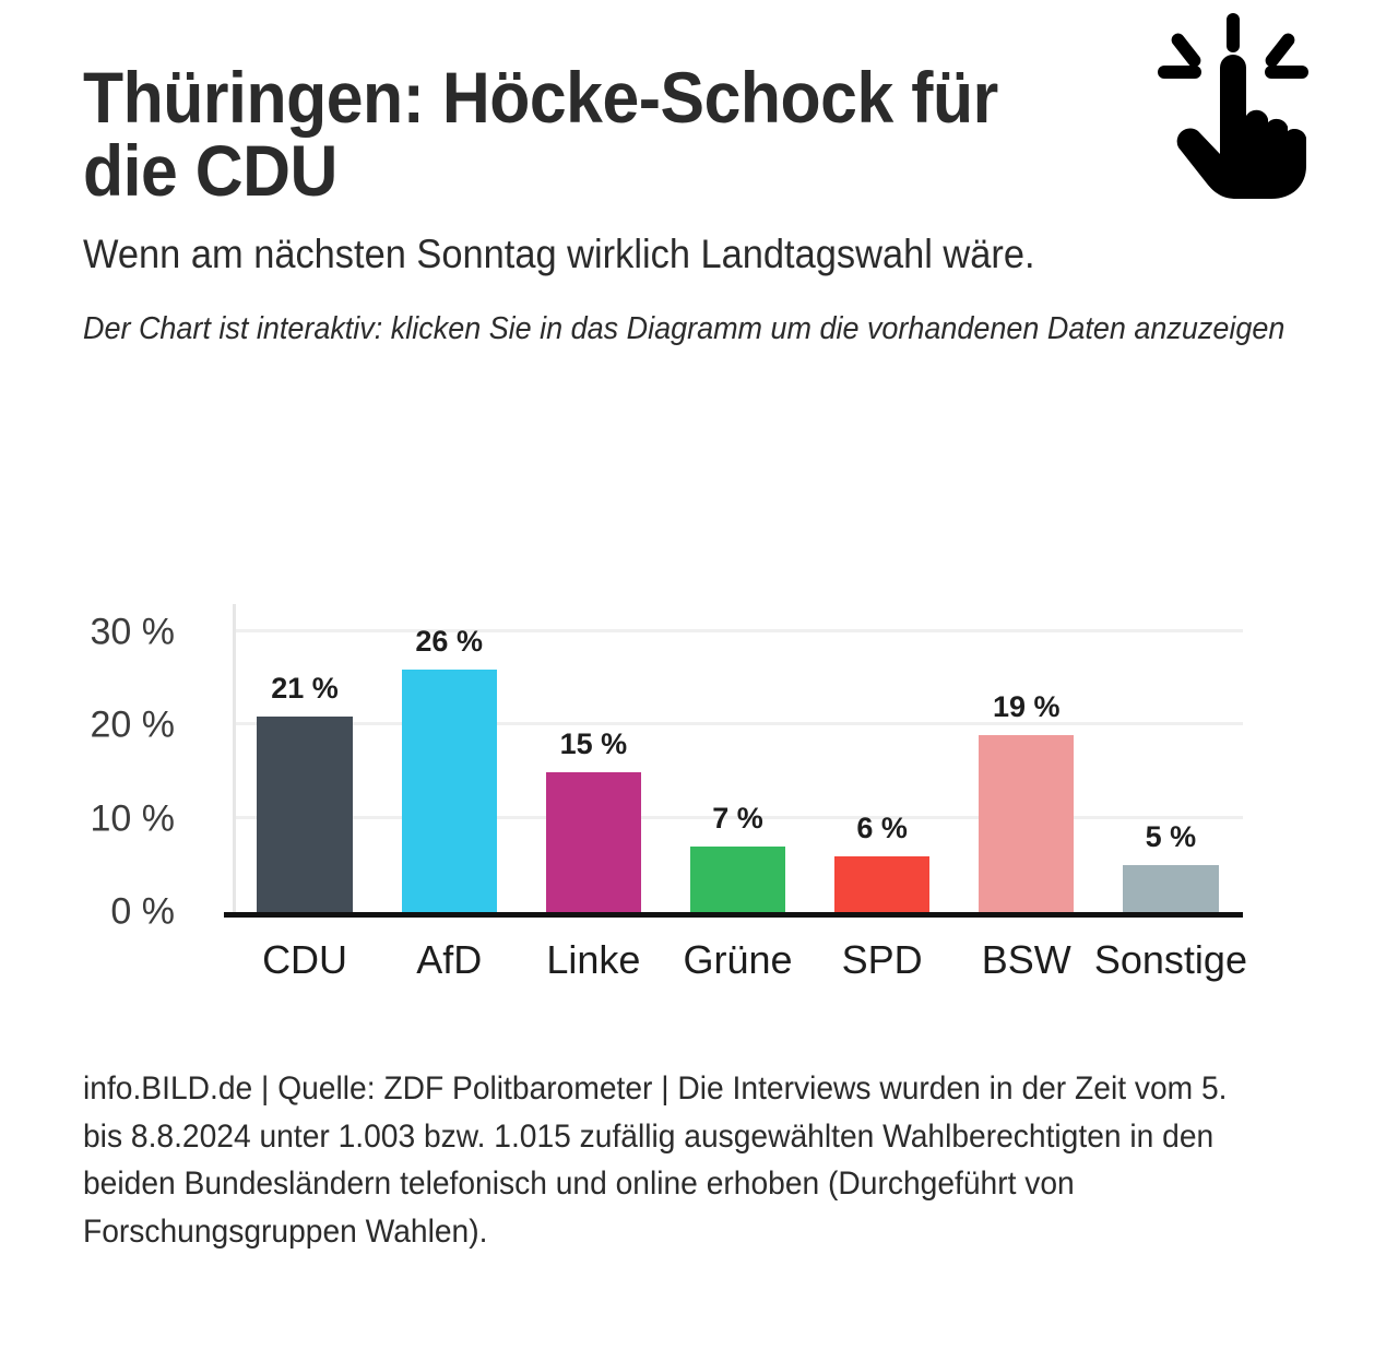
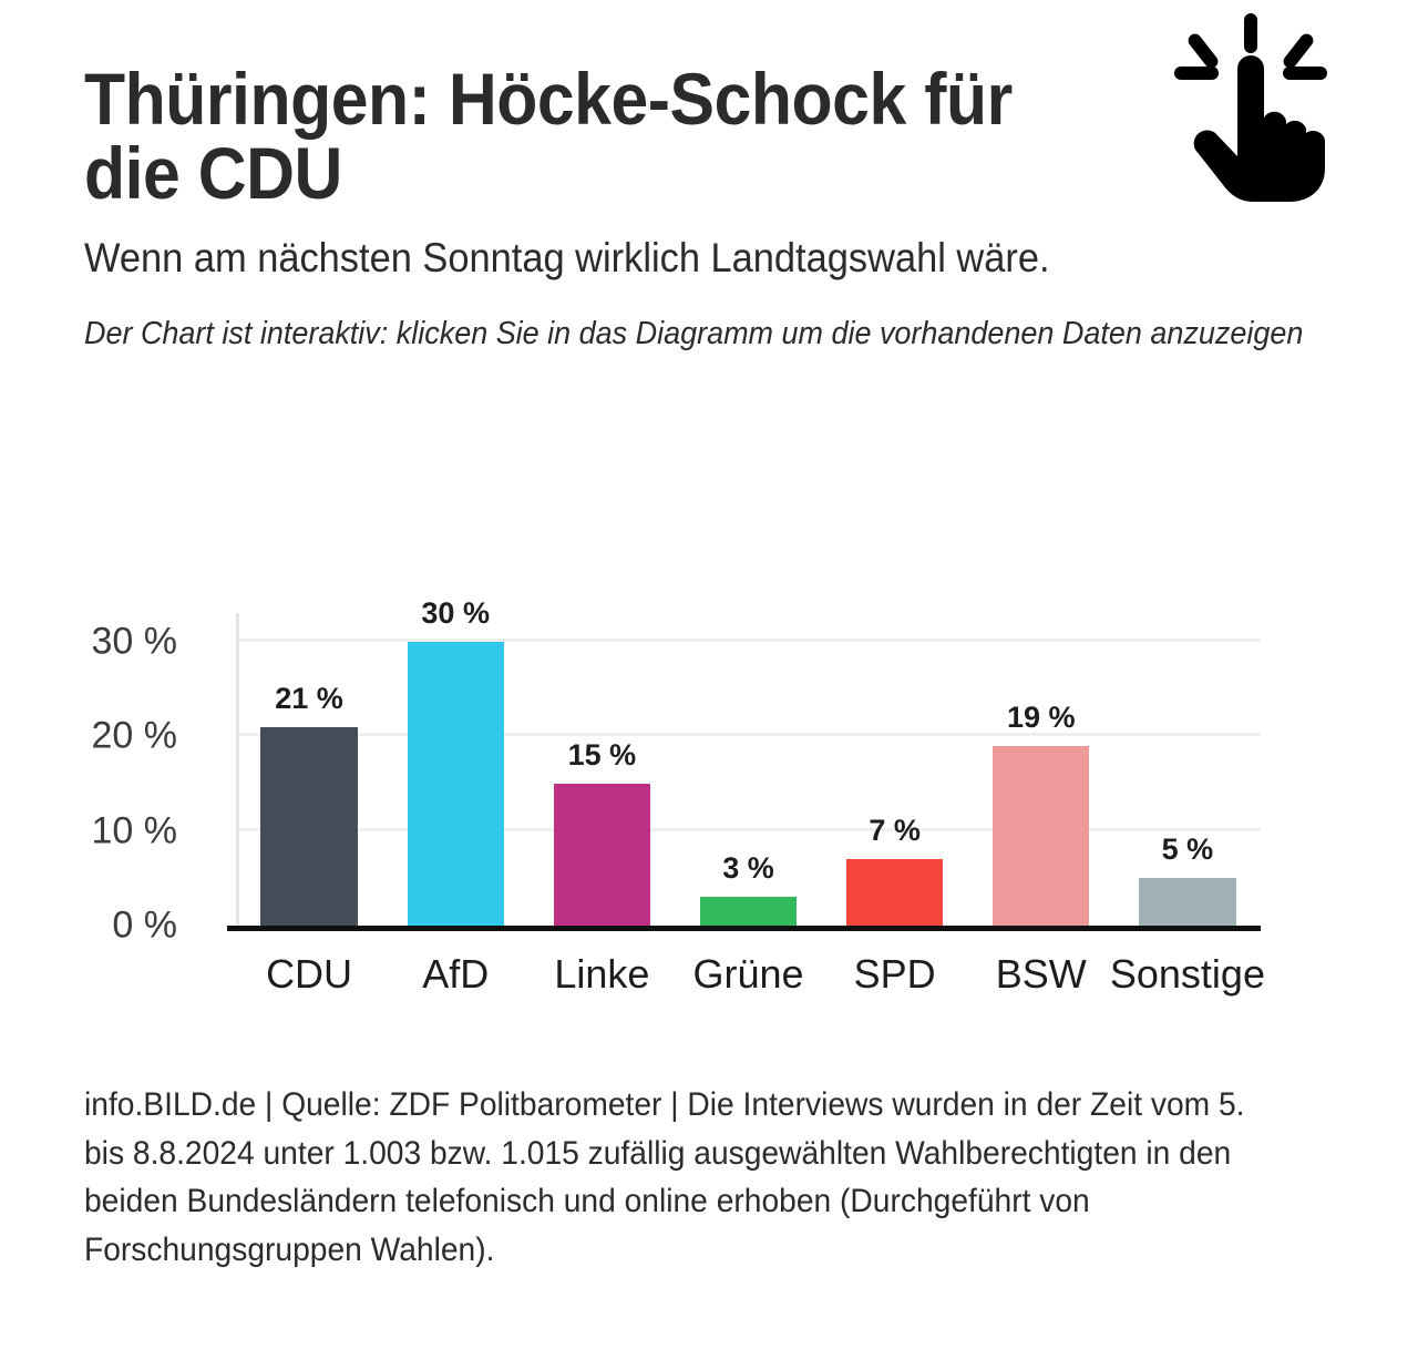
AfD: 26 -> 30
Grüne: 7 -> 3
SPD: 6 -> 7
